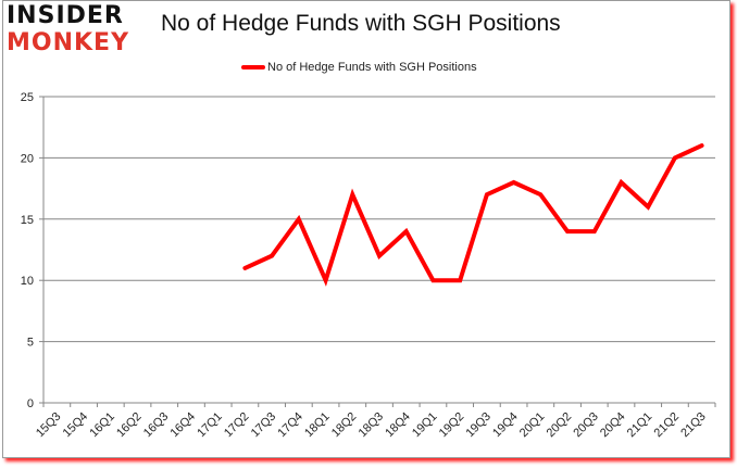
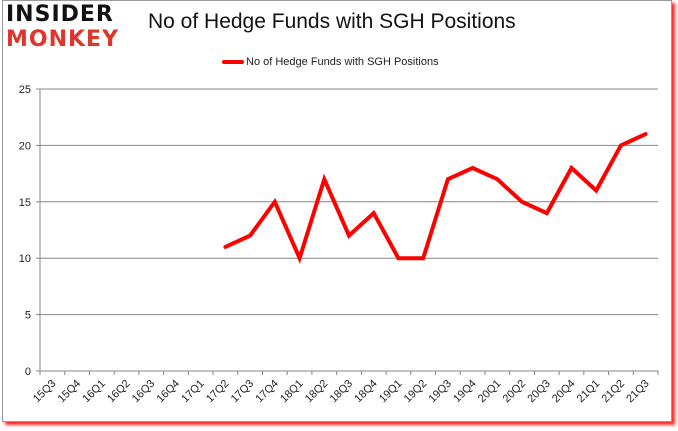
20Q2: 14 -> 15
